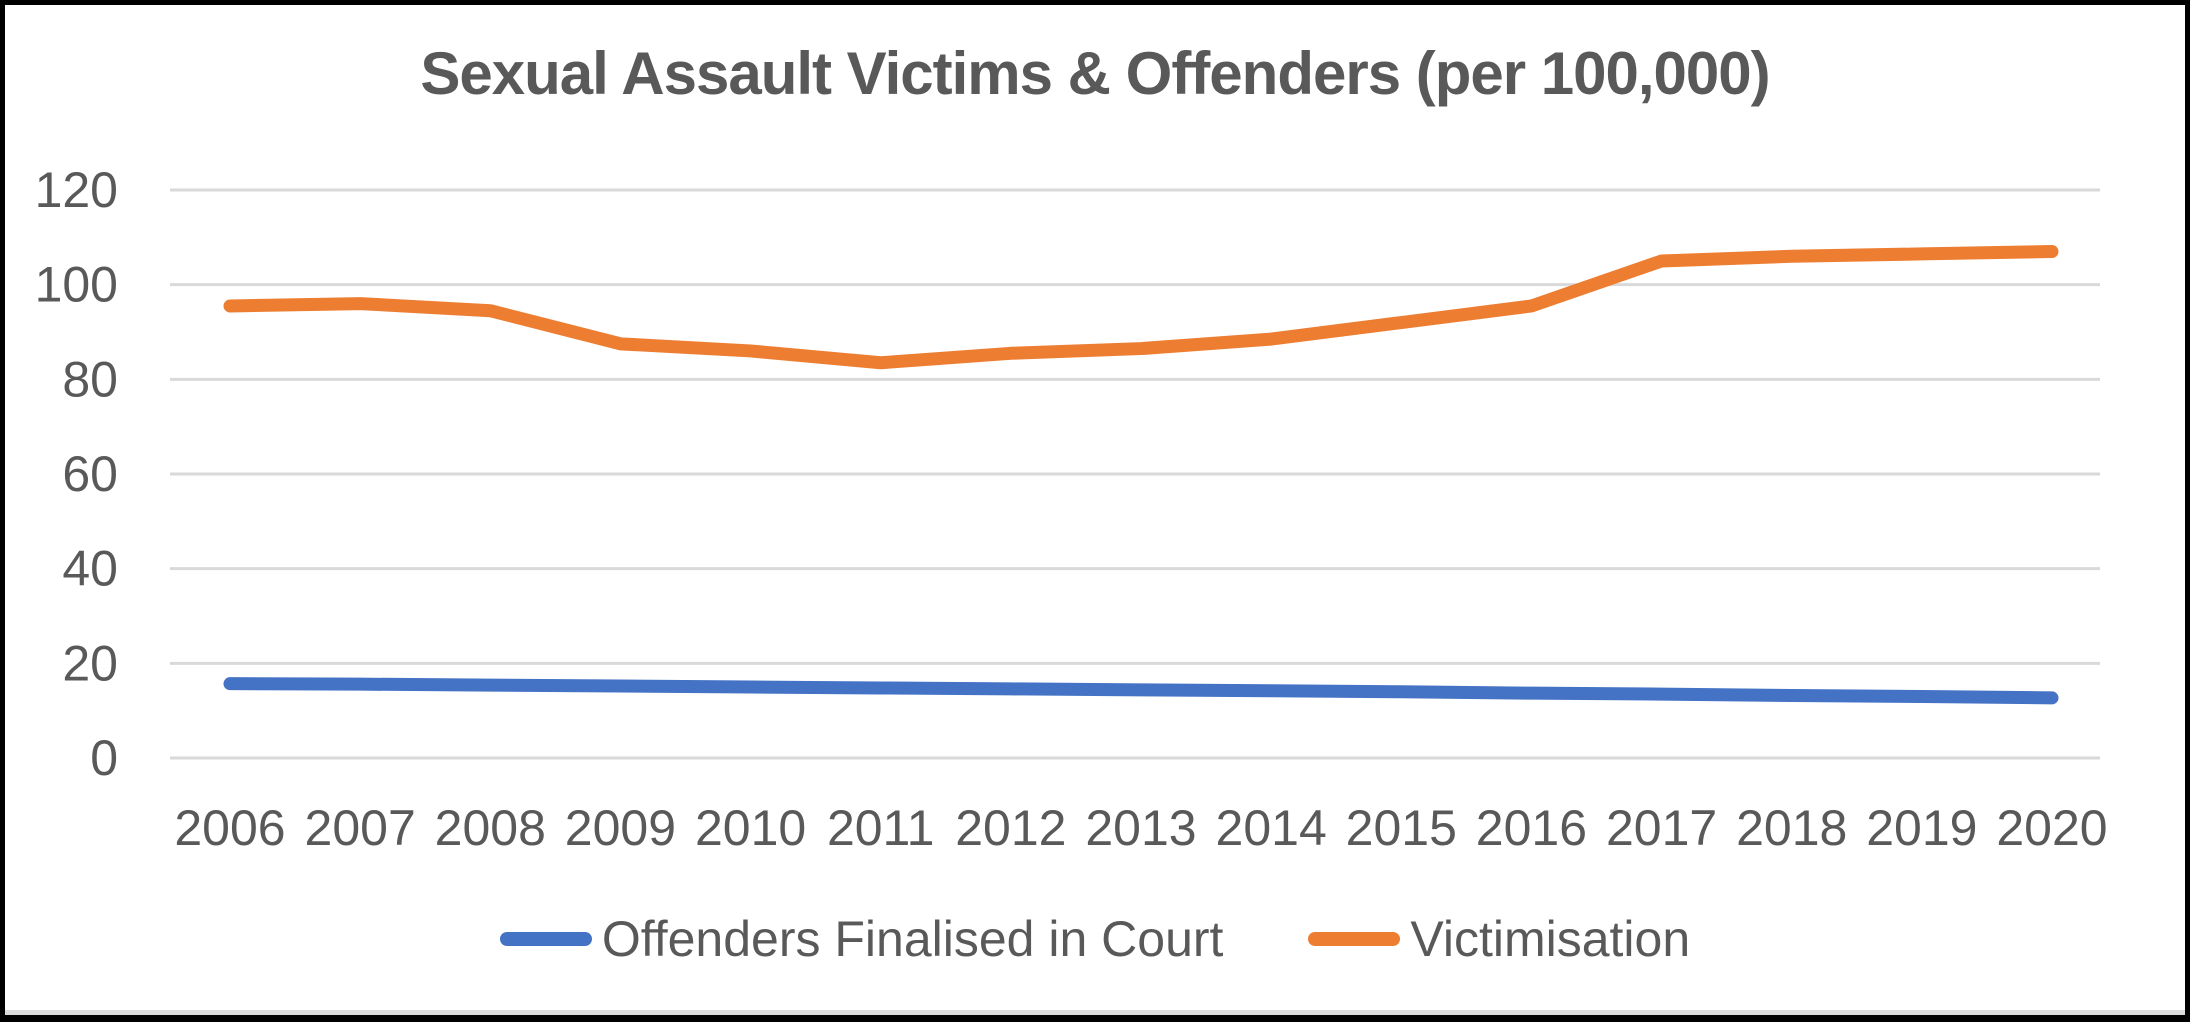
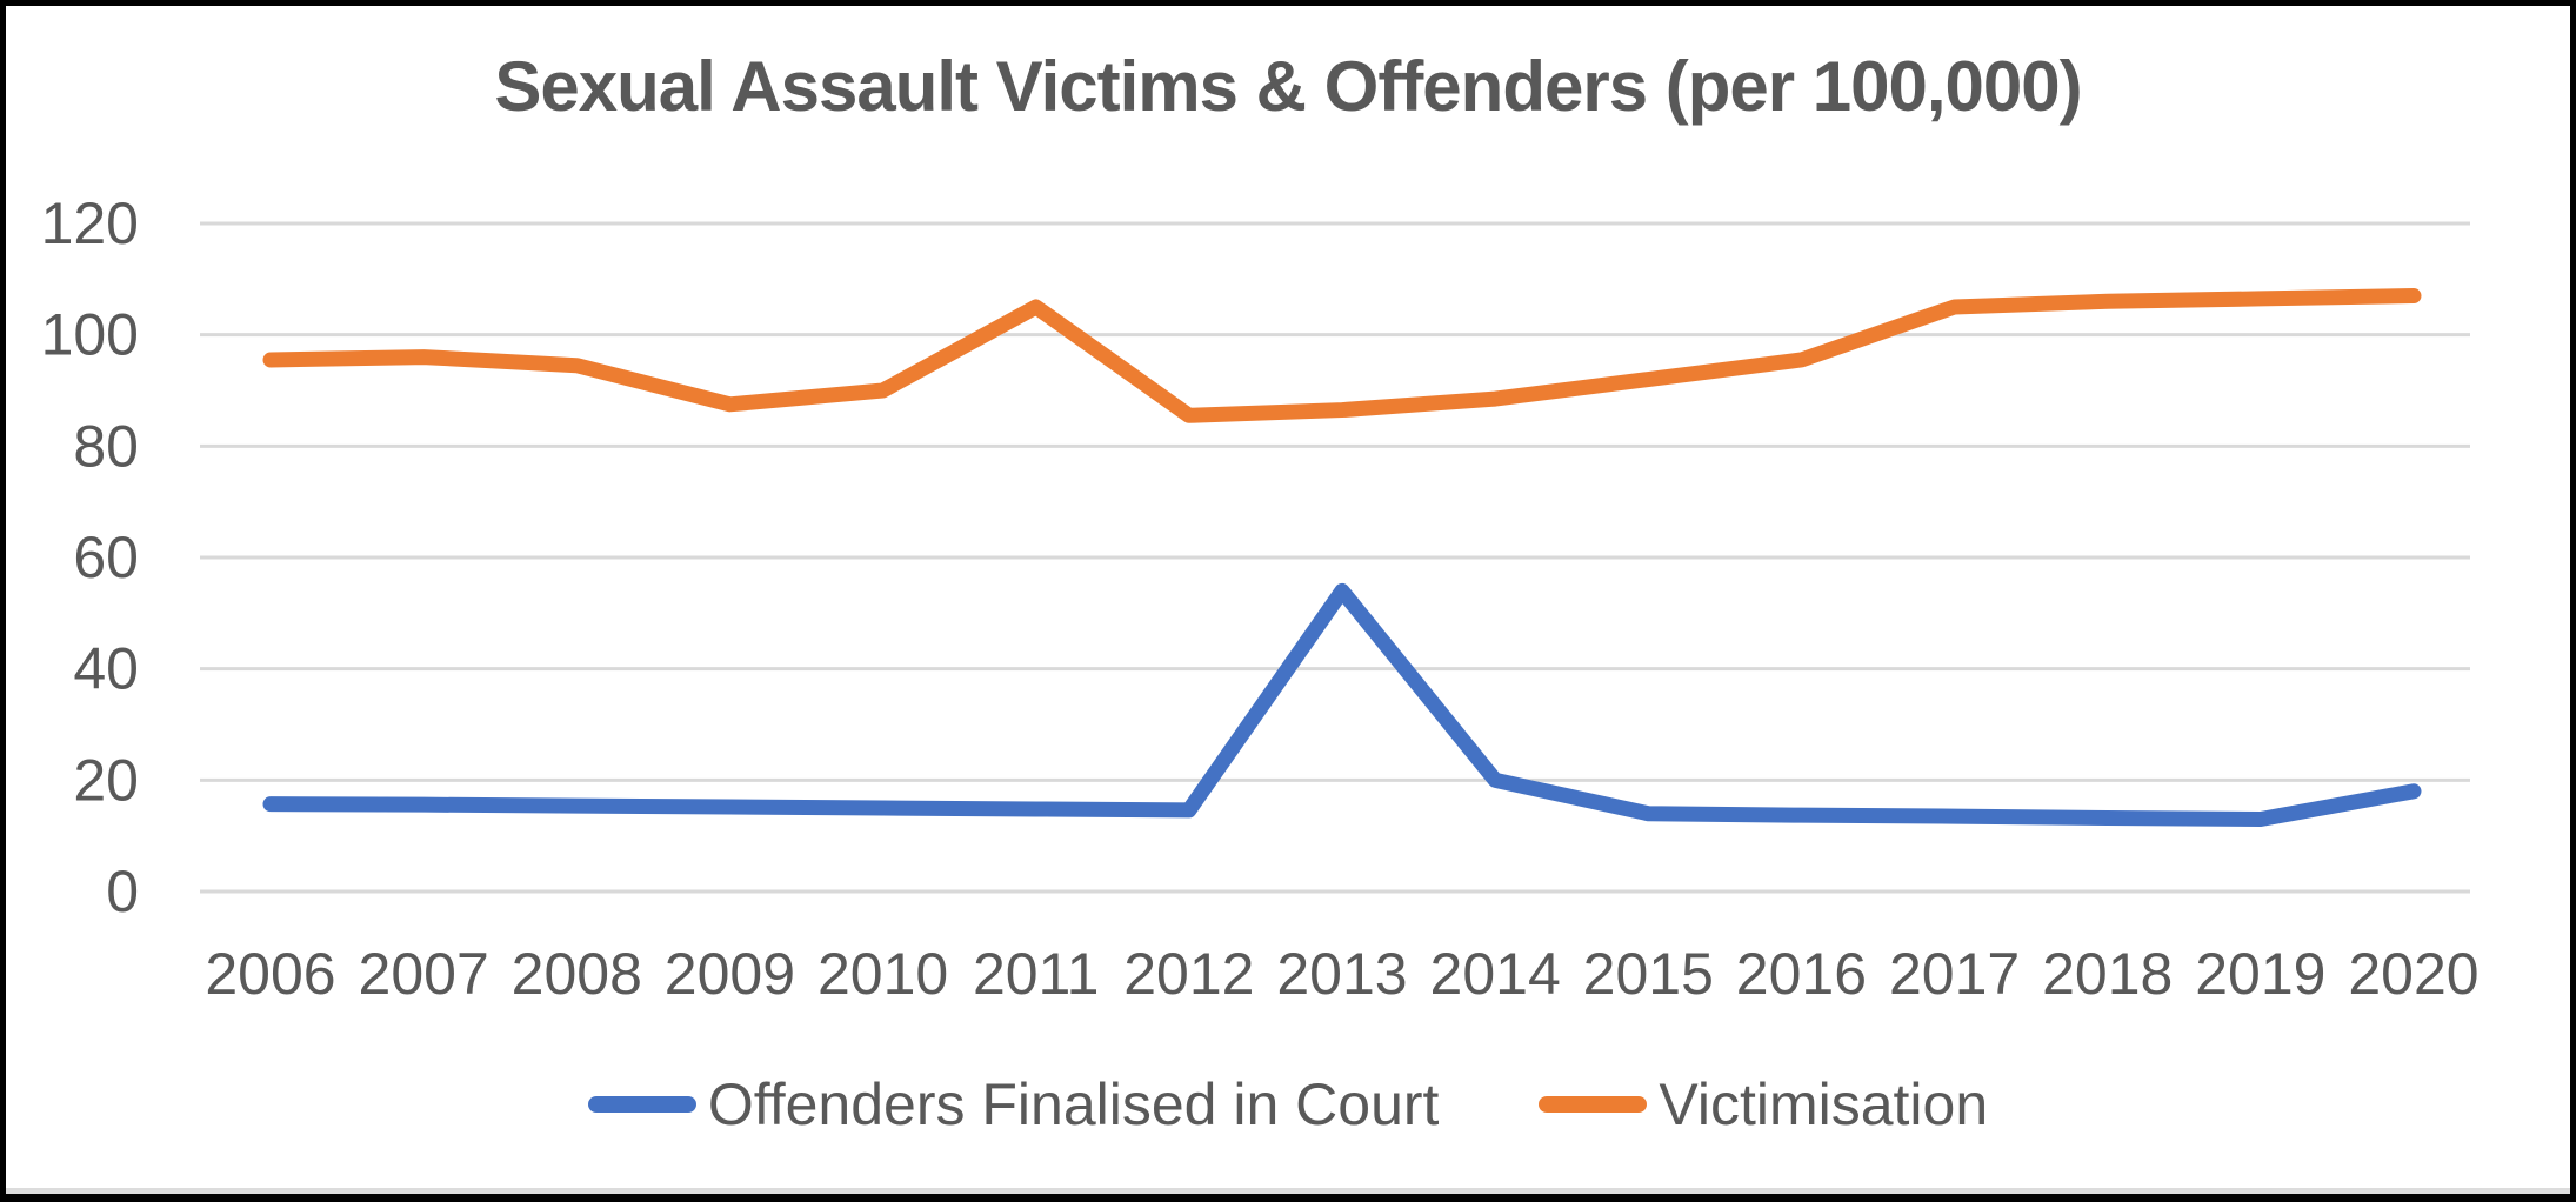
Victimisation/2010: 86 -> 90
Victimisation/2011: 84 -> 105
Offenders Finalised in Court/2013: 14 -> 54
Offenders Finalised in Court/2014: 14 -> 20
Offenders Finalised in Court/2020: 13 -> 18
